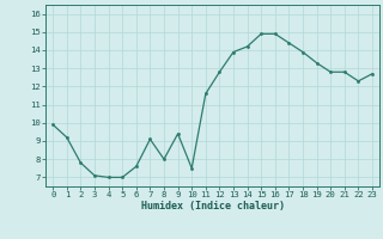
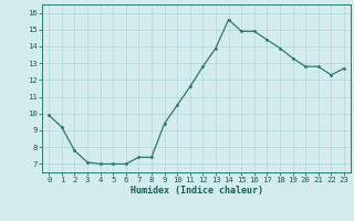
6: 7.6 -> 7.0
7: 9.1 -> 7.4
8: 8.0 -> 7.4
10: 7.5 -> 10.5
14: 14.2 -> 15.6
